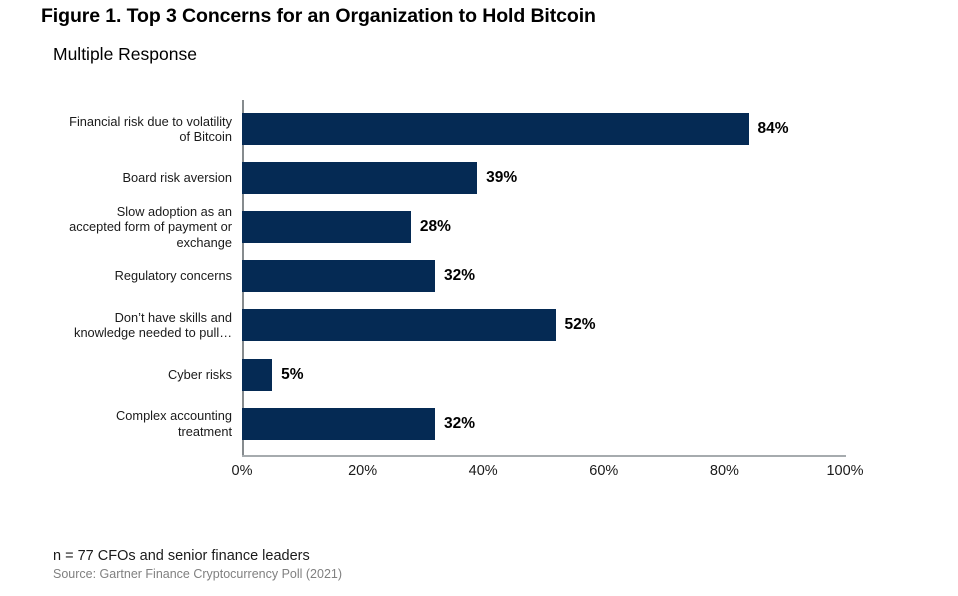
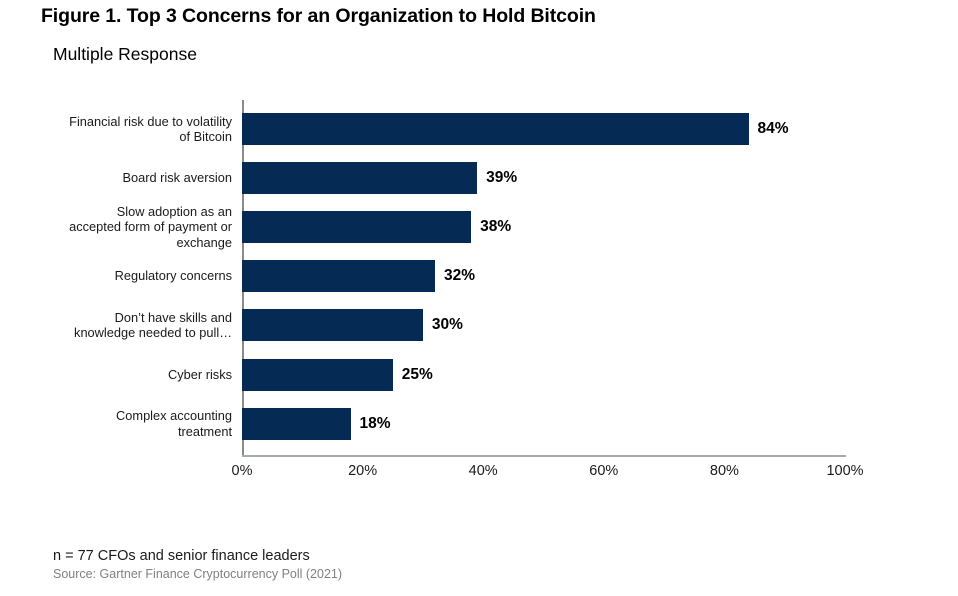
Slow adoption as an accepted form of payment or exchange: 28% -> 38%
Don’t have skills and knowledge needed to pull…: 52% -> 30%
Cyber risks: 5% -> 25%
Complex accounting treatment: 32% -> 18%
